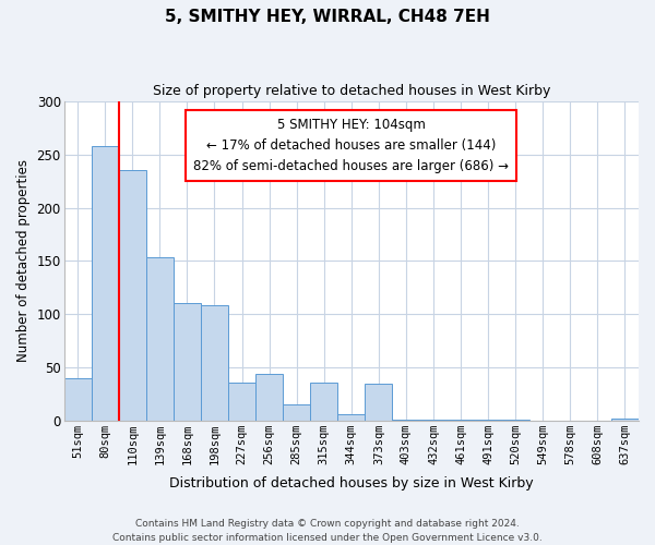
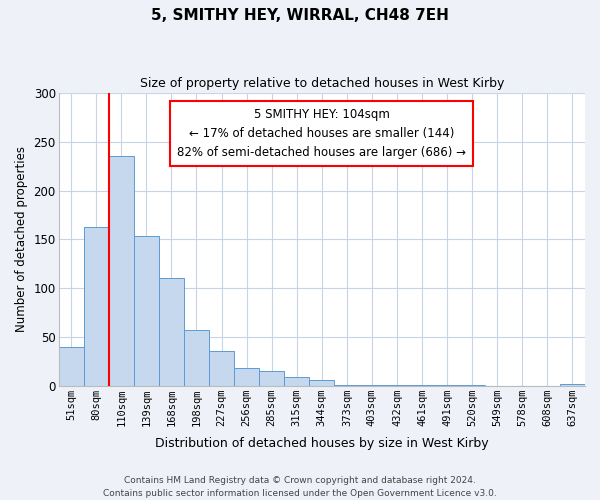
80sqm: 258 -> 163
198sqm: 108 -> 57
256sqm: 44 -> 18
315sqm: 36 -> 9
373sqm: 34 -> 1
